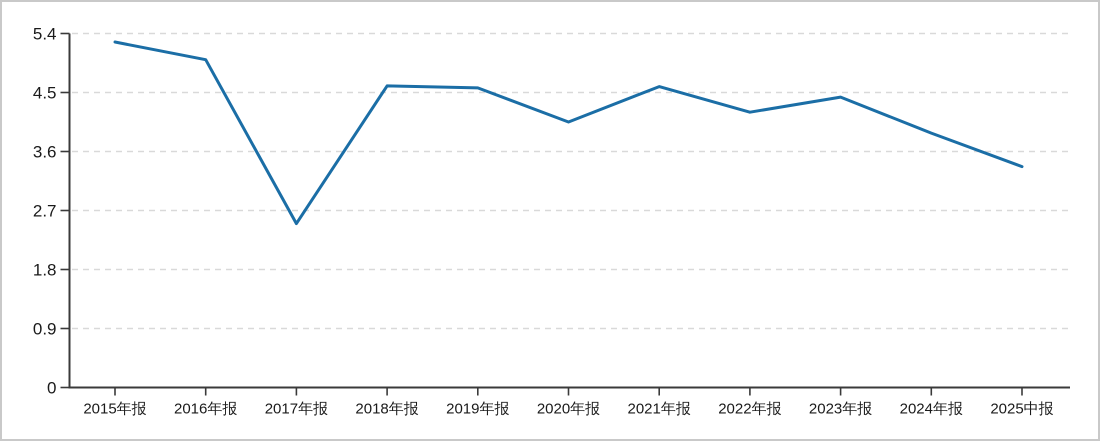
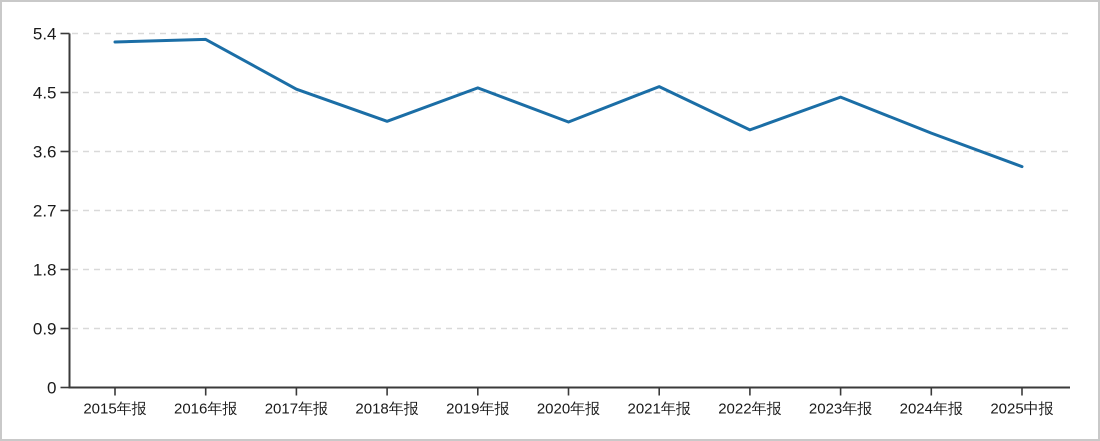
2016年报: 5.0 -> 5.3
2017年报: 2.5 -> 4.5
2018年报: 4.6 -> 4.1
2022年报: 4.2 -> 3.9
